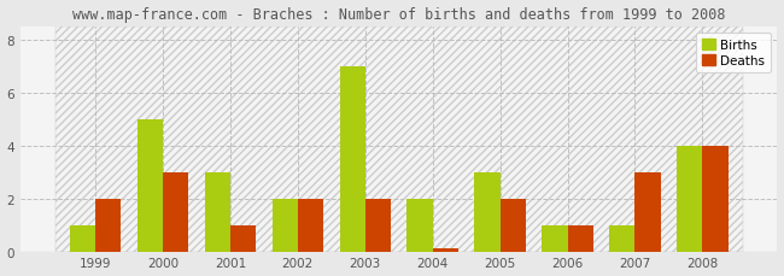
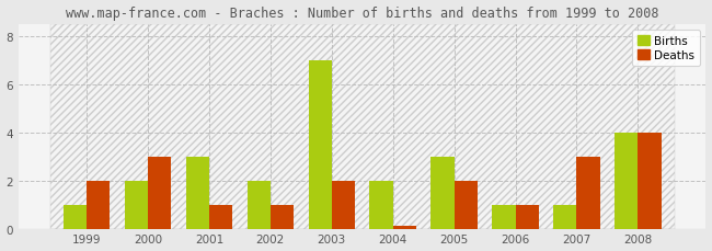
Births/2000: 5 -> 2
Deaths/2002: 2.0 -> 1.0
